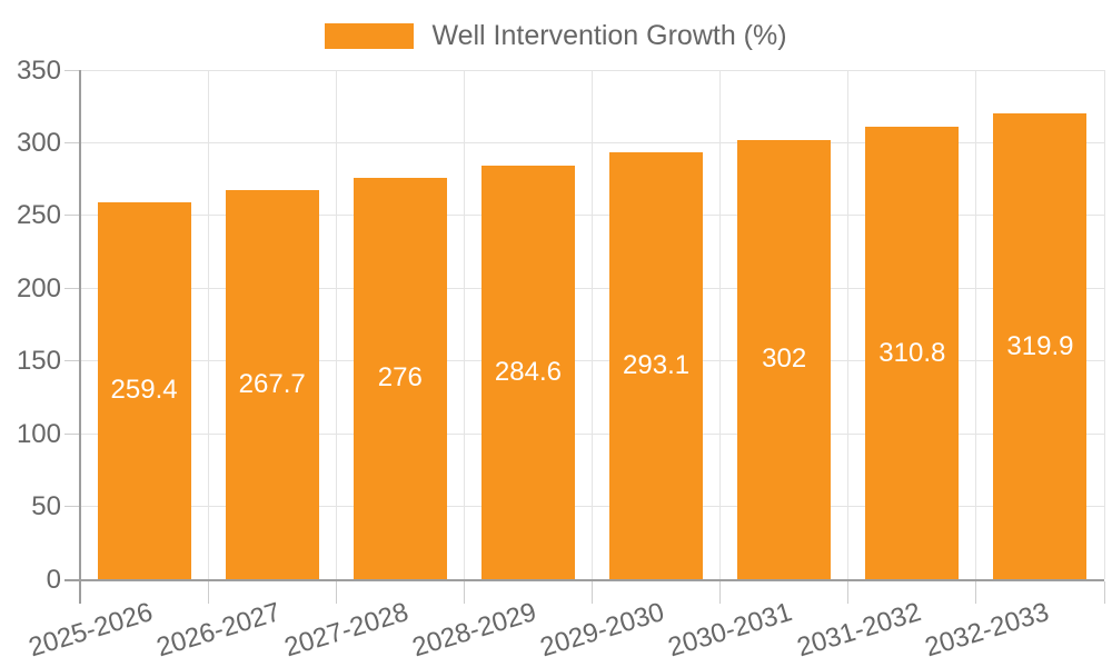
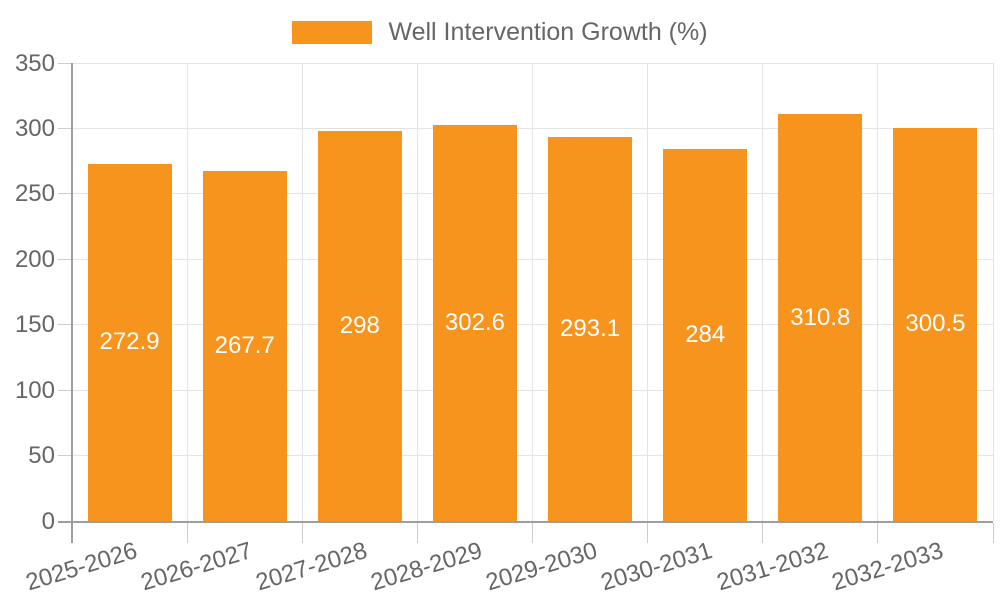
2025-2026: 259.4 -> 272.9
2027-2028: 276 -> 298
2028-2029: 284.6 -> 302.6
2030-2031: 302 -> 284
2032-2033: 319.9 -> 300.5
